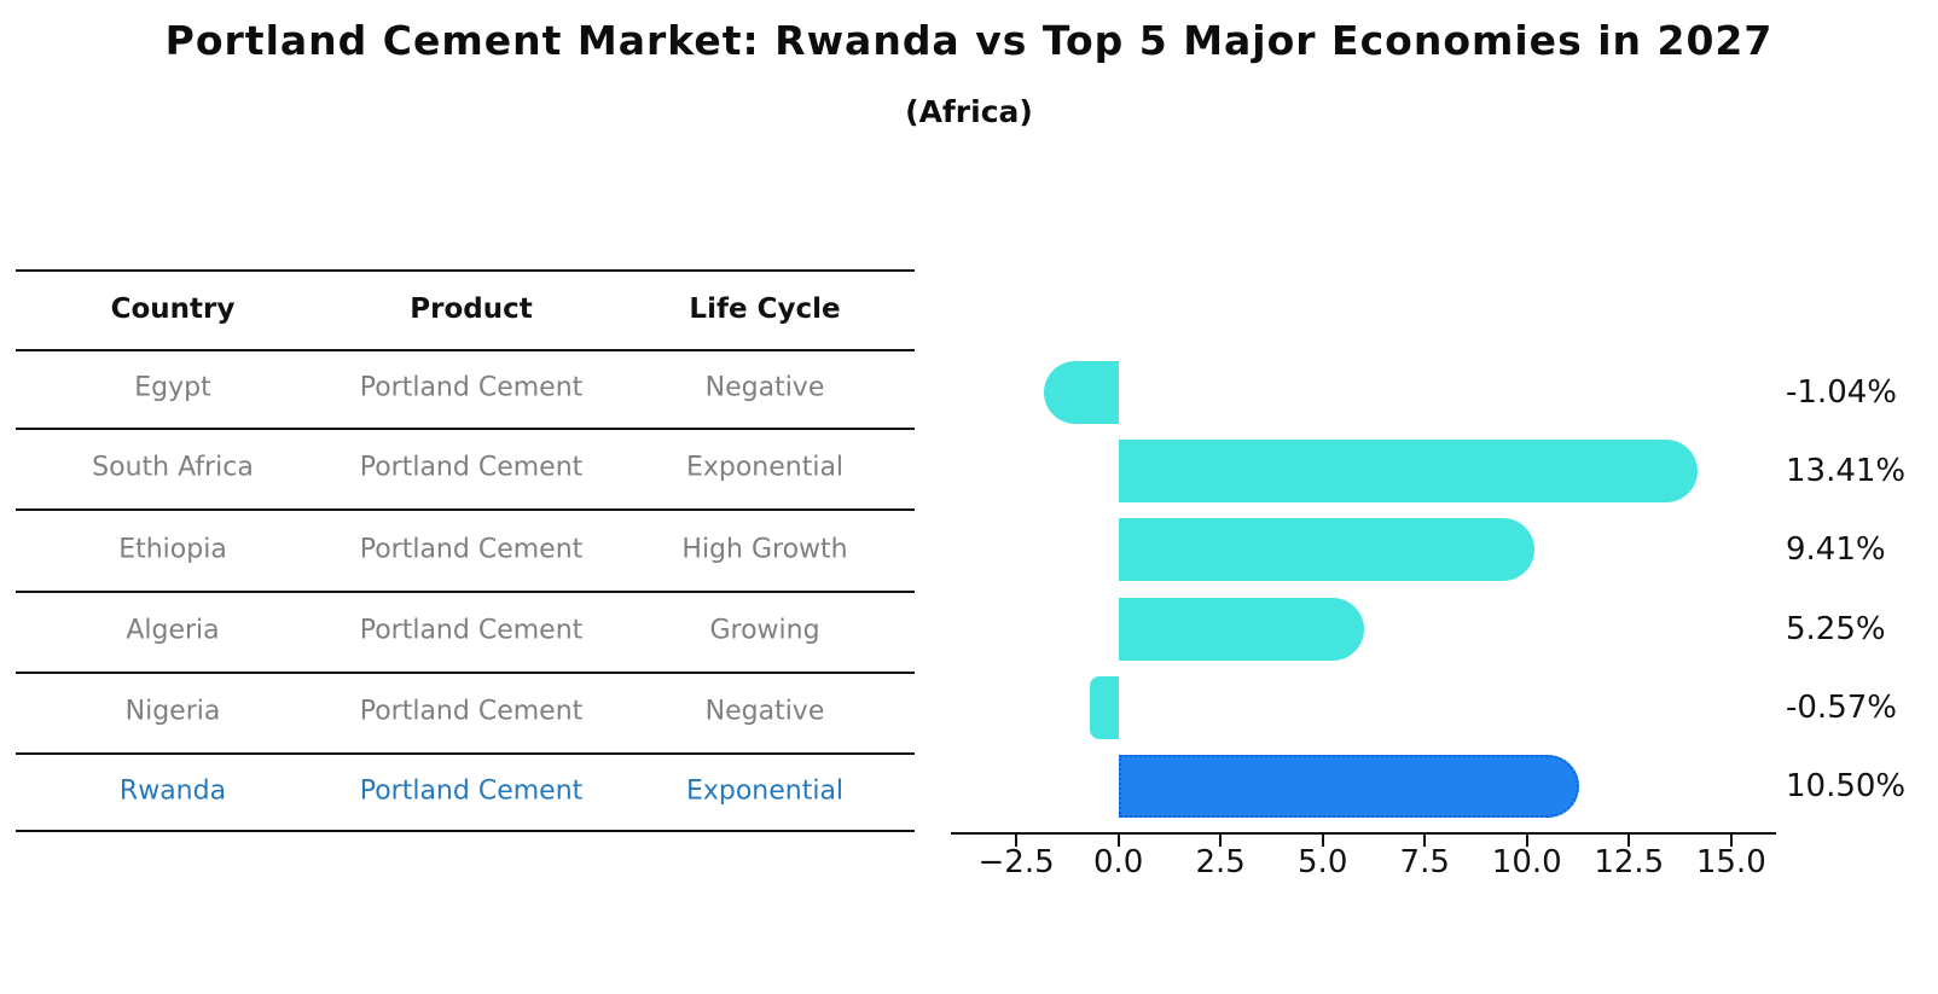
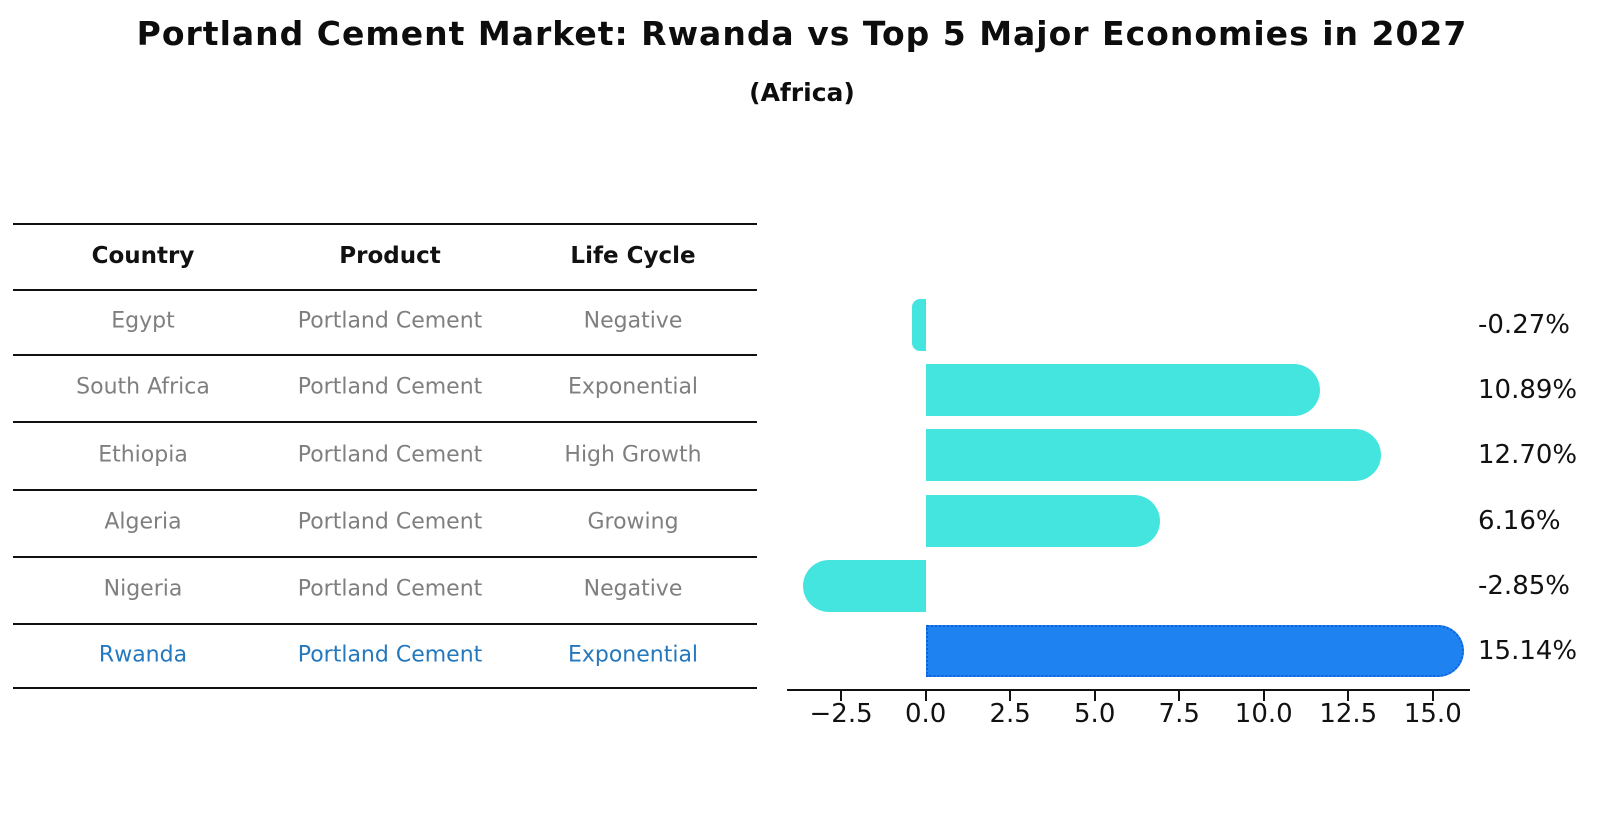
Egypt: -1.04% -> -0.27%
South Africa: 13.41% -> 10.89%
Ethiopia: 9.41% -> 12.70%
Algeria: 5.25% -> 6.16%
Nigeria: -0.57% -> -2.85%
Rwanda: 10.50% -> 15.14%
